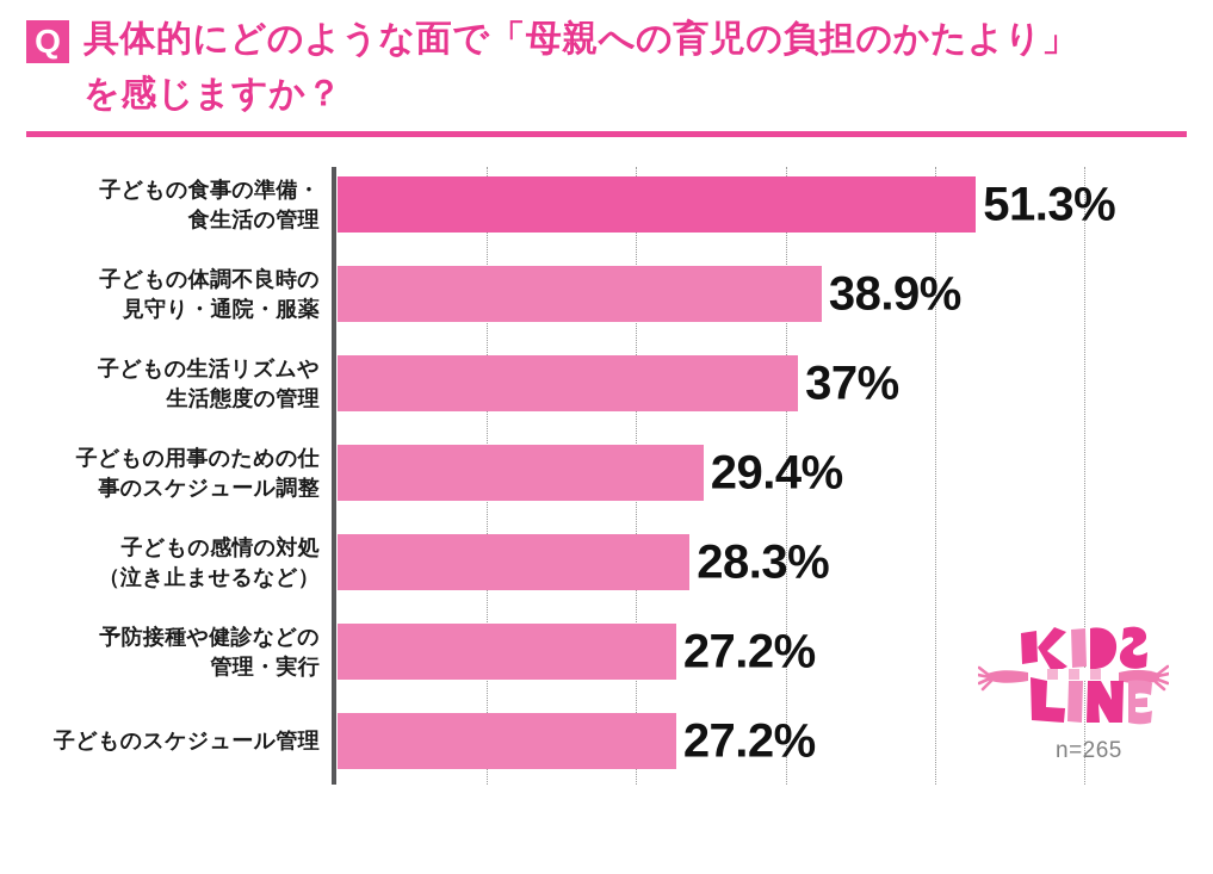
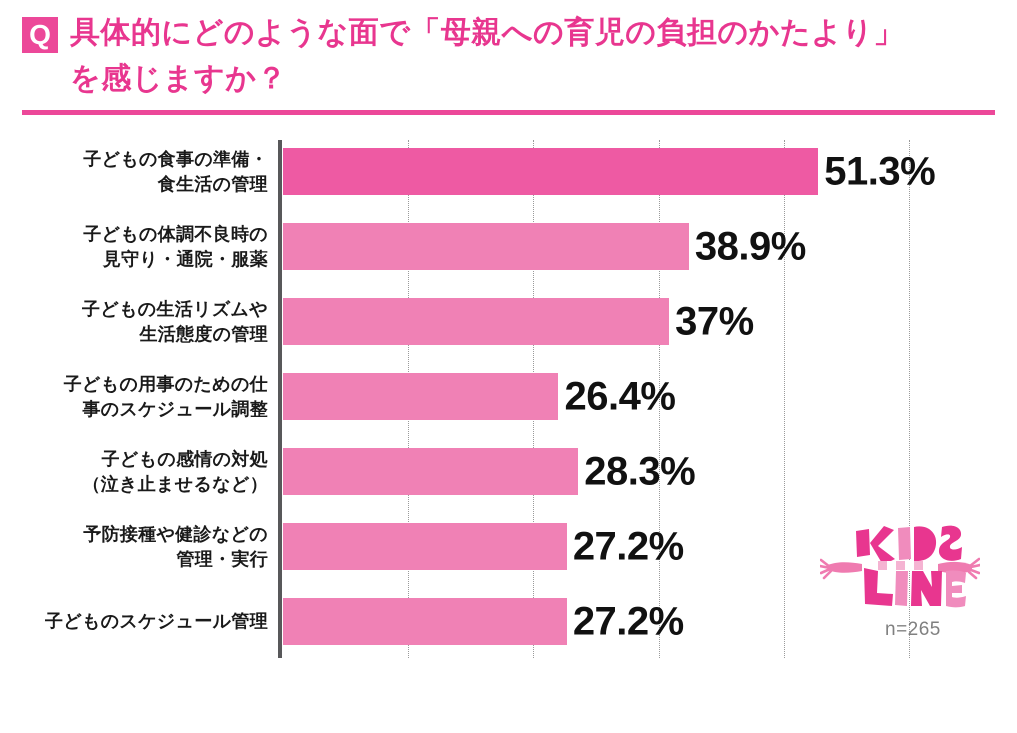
子どもの用事のための仕事のスケジュール調整: 29.4% -> 26.4%
